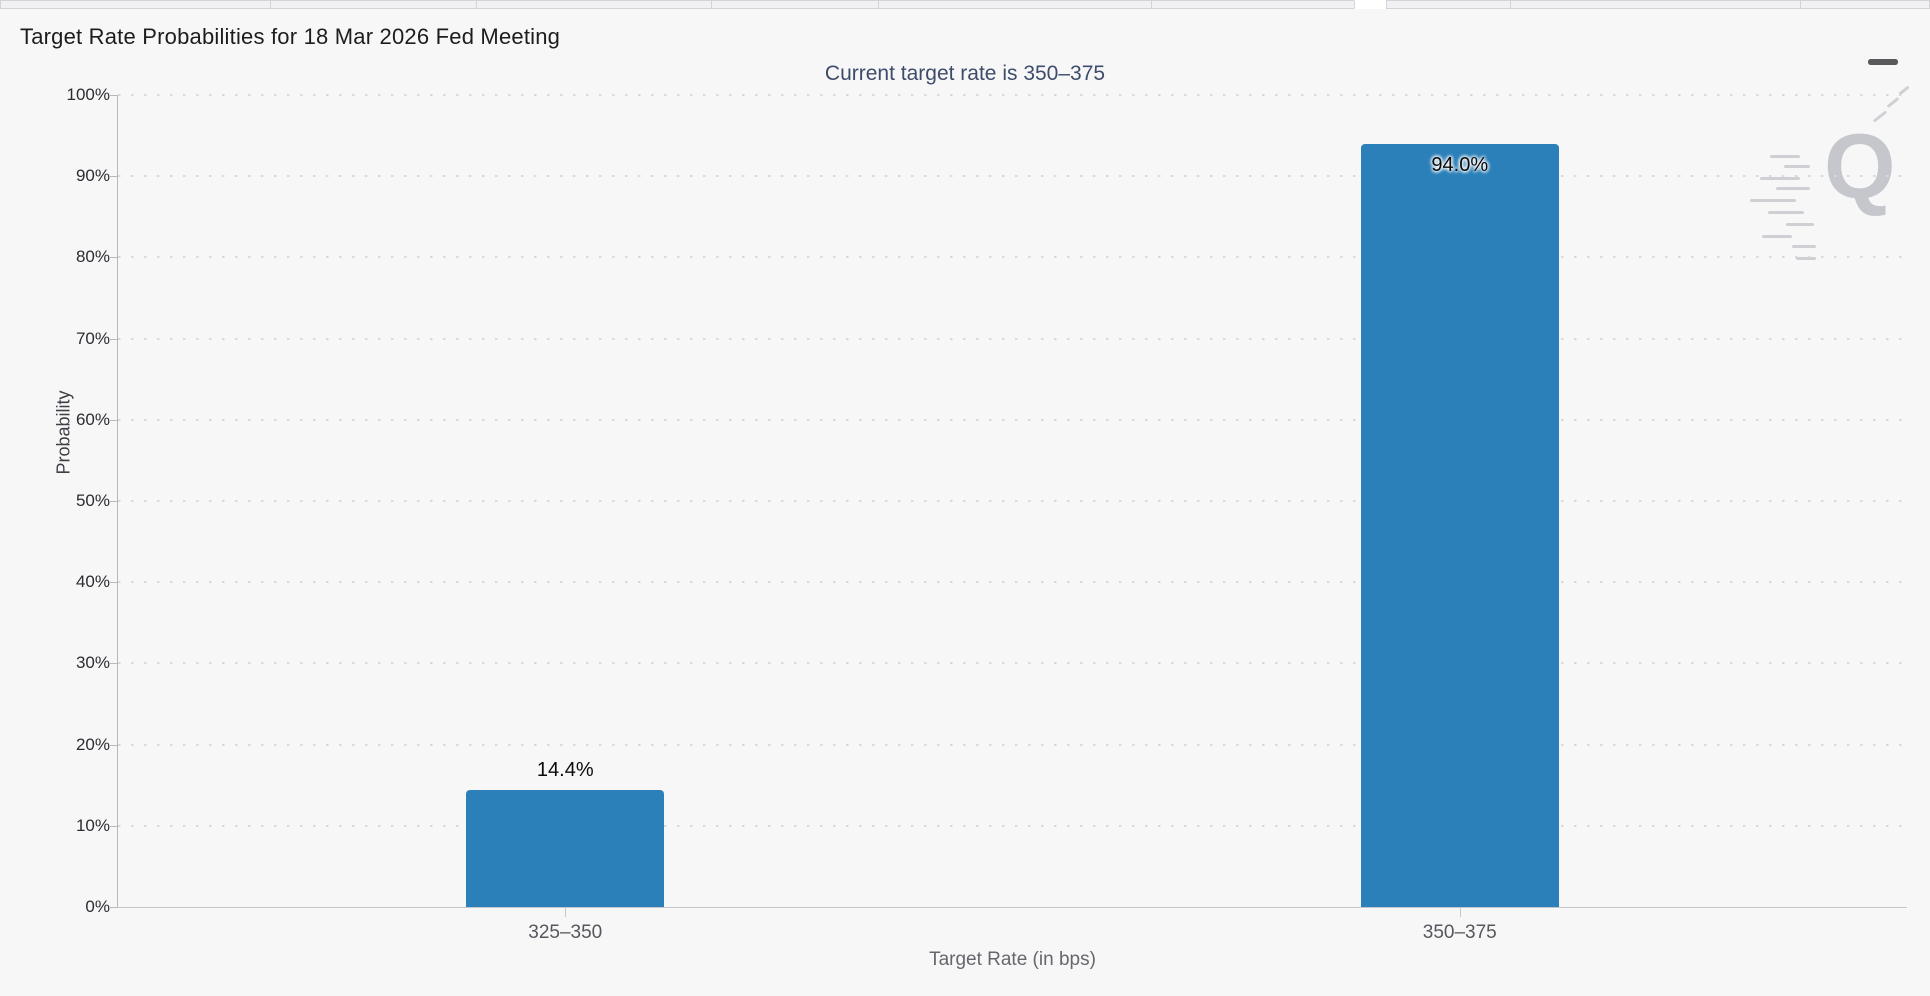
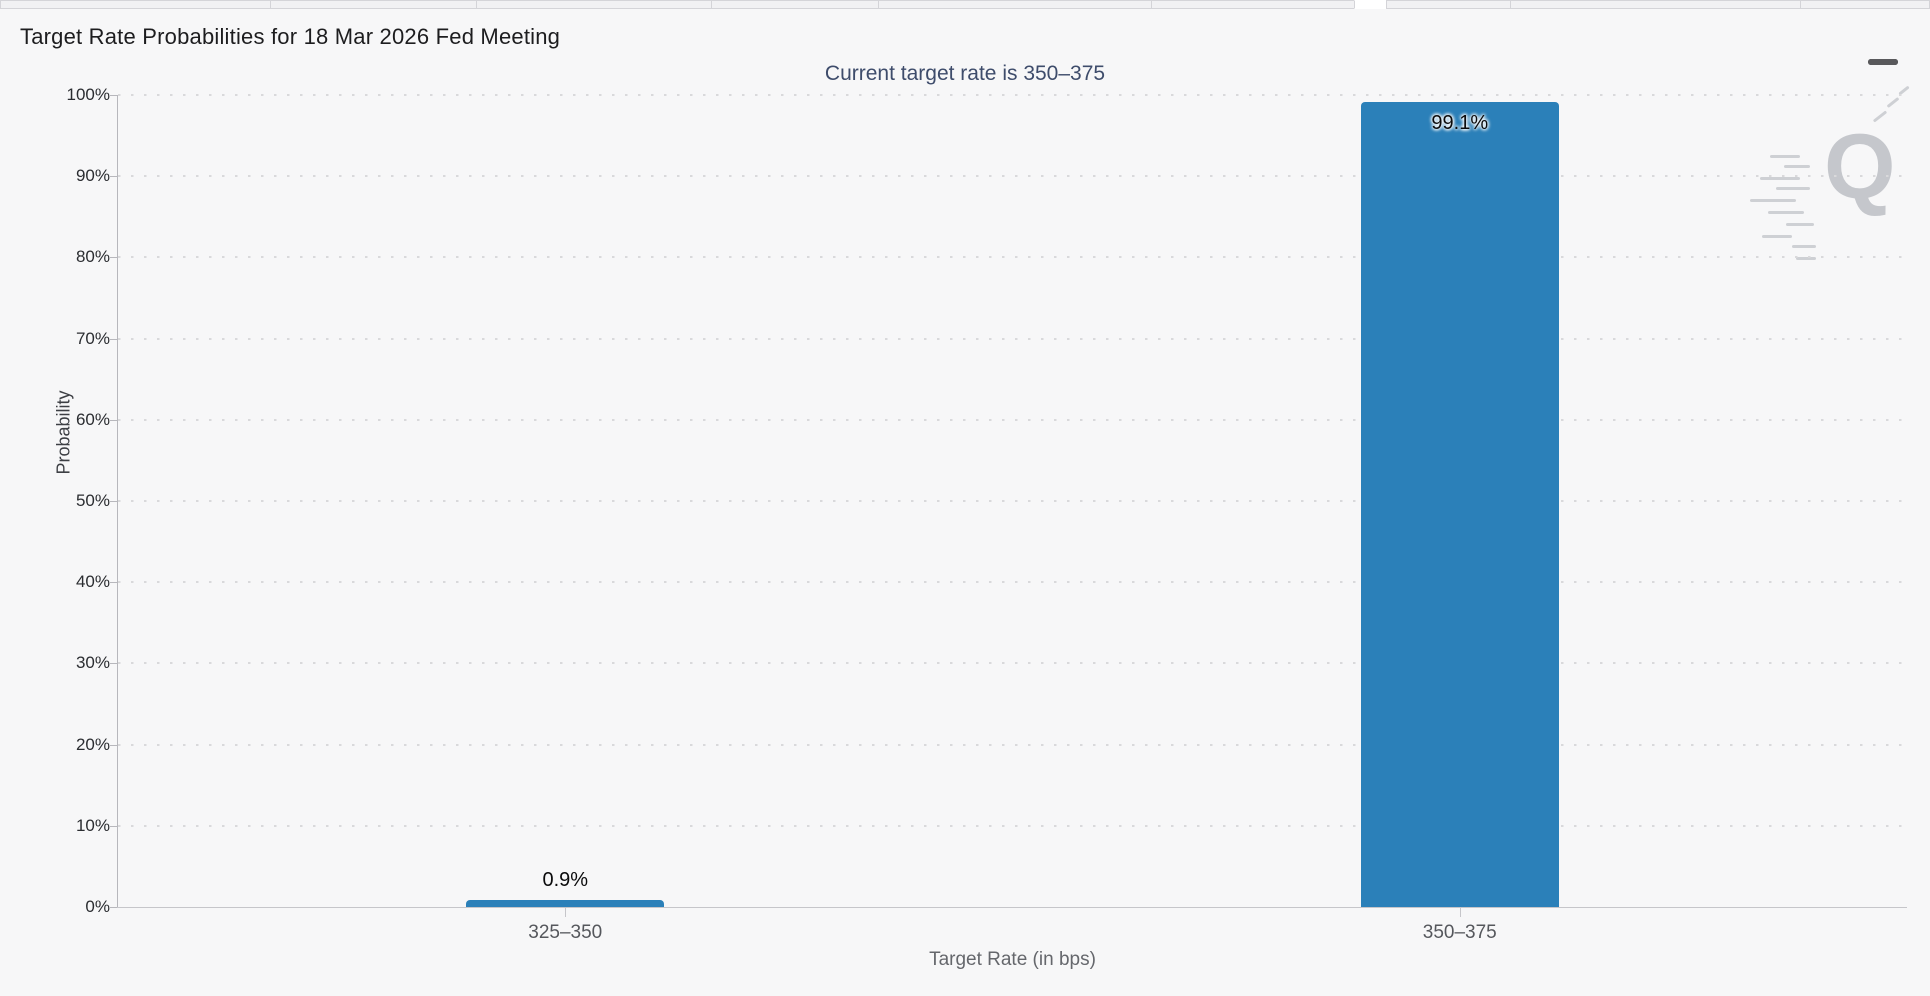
325–350: 14.4% -> 0.9%
350–375: 94.0% -> 99.1%
